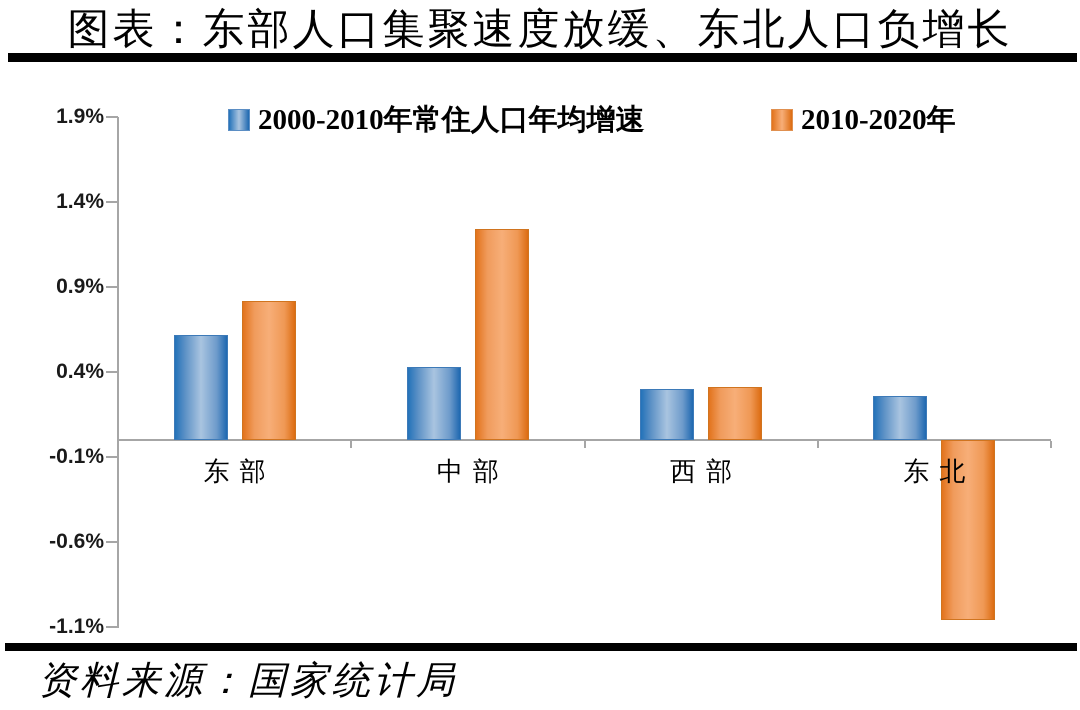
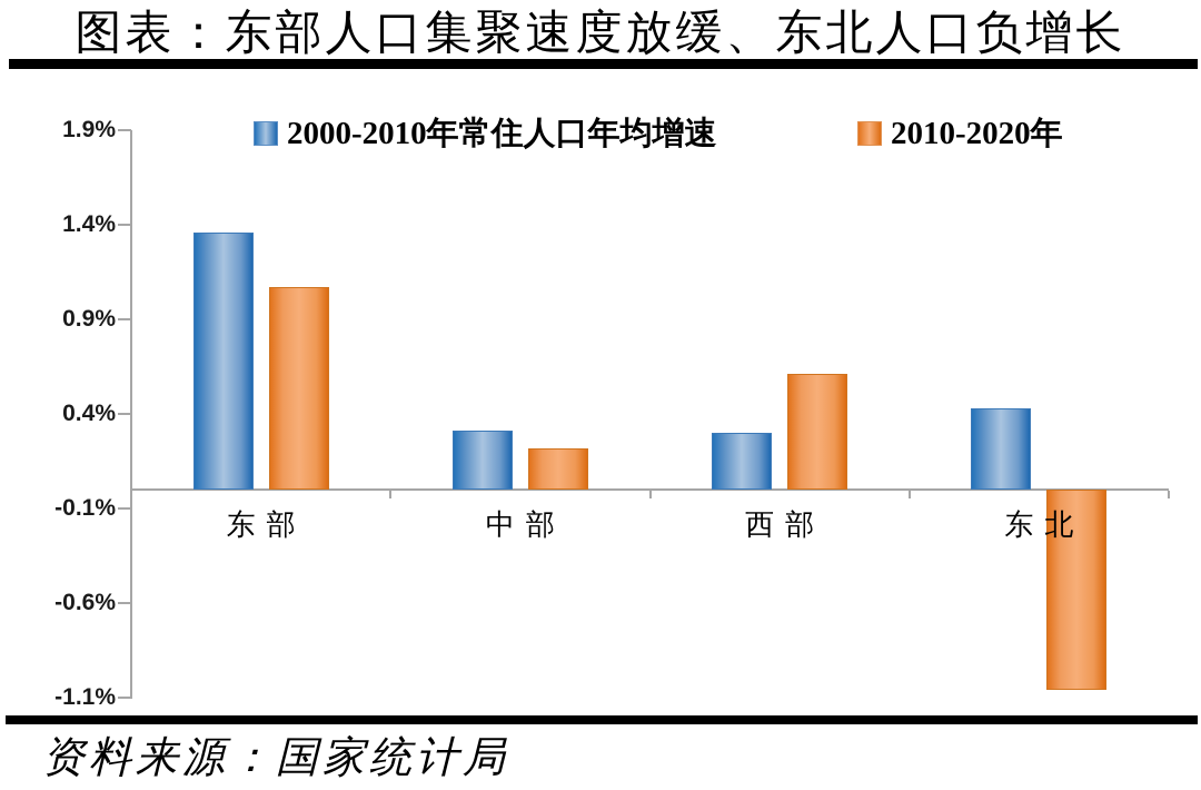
2000-2010年常住人口年均增速/东部: 0.62% -> 1.36%
2010-2020年/东部: 0.82% -> 1.07%
2000-2010年常住人口年均增速/中部: 0.43% -> 0.31%
2010-2020年/中部: 1.24% -> 0.22%
2010-2020年/西部: 0.31% -> 0.61%
2000-2010年常住人口年均增速/东北: 0.26% -> 0.43%
